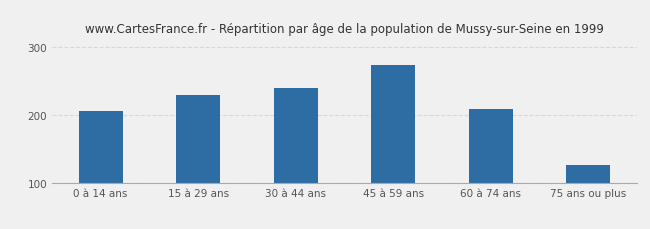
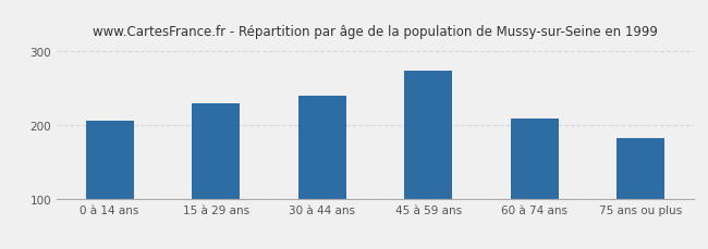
75 ans ou plus: 126 -> 182
